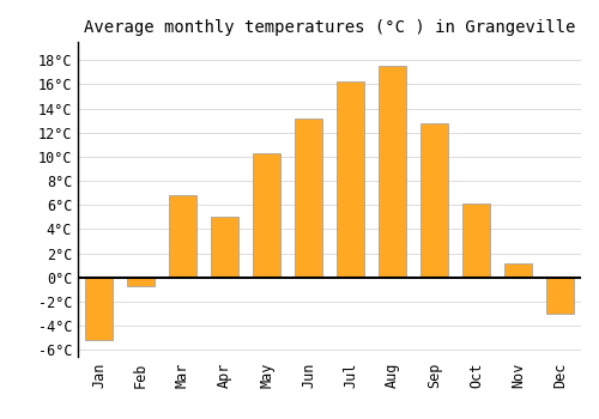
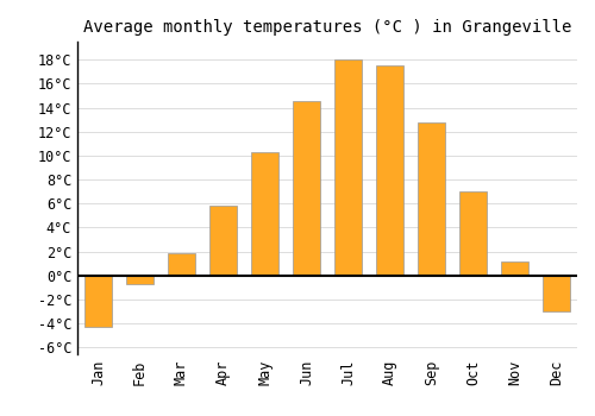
Jan: -5.2°C -> -4.3°C
Mar: 6.8°C -> 1.9°C
Apr: 5.0°C -> 5.8°C
Jun: 13.2°C -> 14.5°C
Jul: 16.2°C -> 18.0°C
Oct: 6.1°C -> 7.0°C
